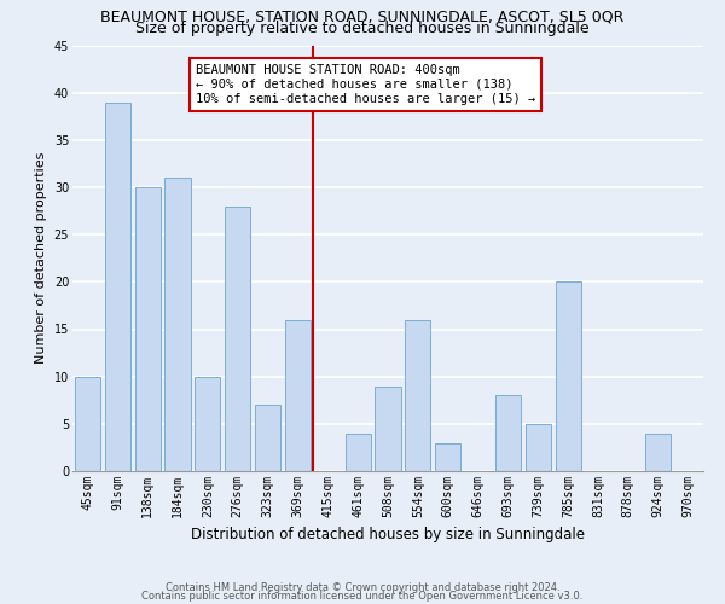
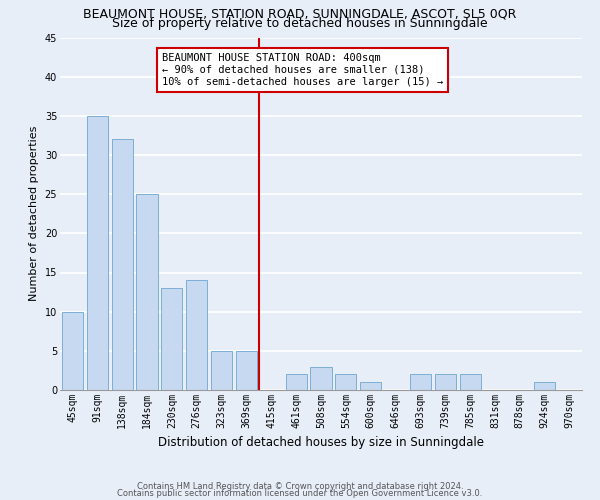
91sqm: 39 -> 35
138sqm: 30 -> 32
184sqm: 31 -> 25
230sqm: 10 -> 13
276sqm: 28 -> 14
323sqm: 7 -> 5
369sqm: 16 -> 5
461sqm: 4 -> 2
508sqm: 9 -> 3
554sqm: 16 -> 2
600sqm: 3 -> 1
693sqm: 8 -> 2
739sqm: 5 -> 2
785sqm: 20 -> 2
924sqm: 4 -> 1
